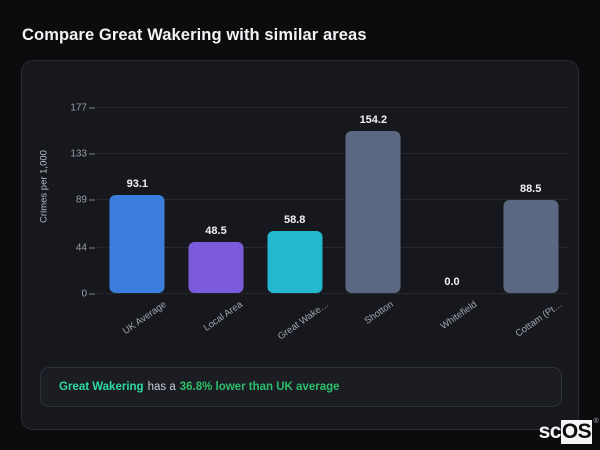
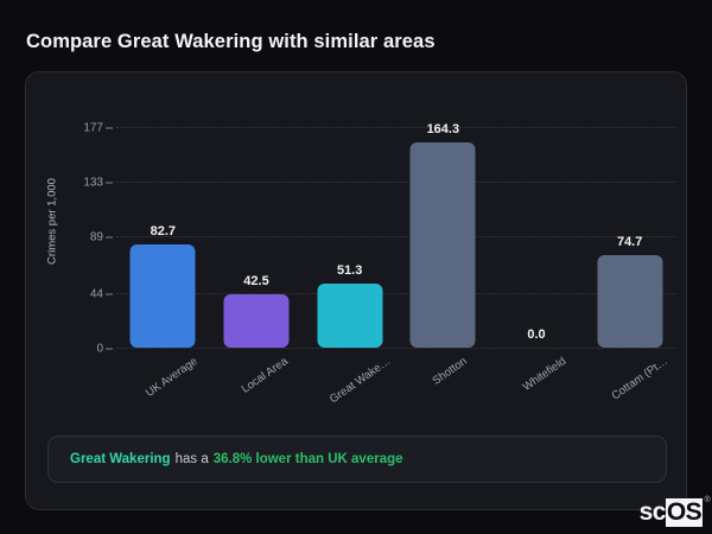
UK Average: 93.1 -> 82.7
Local Area: 48.5 -> 42.5
Great Wake…: 58.8 -> 51.3
Shotton: 154.2 -> 164.3
Cottam (Pt…: 88.5 -> 74.7
